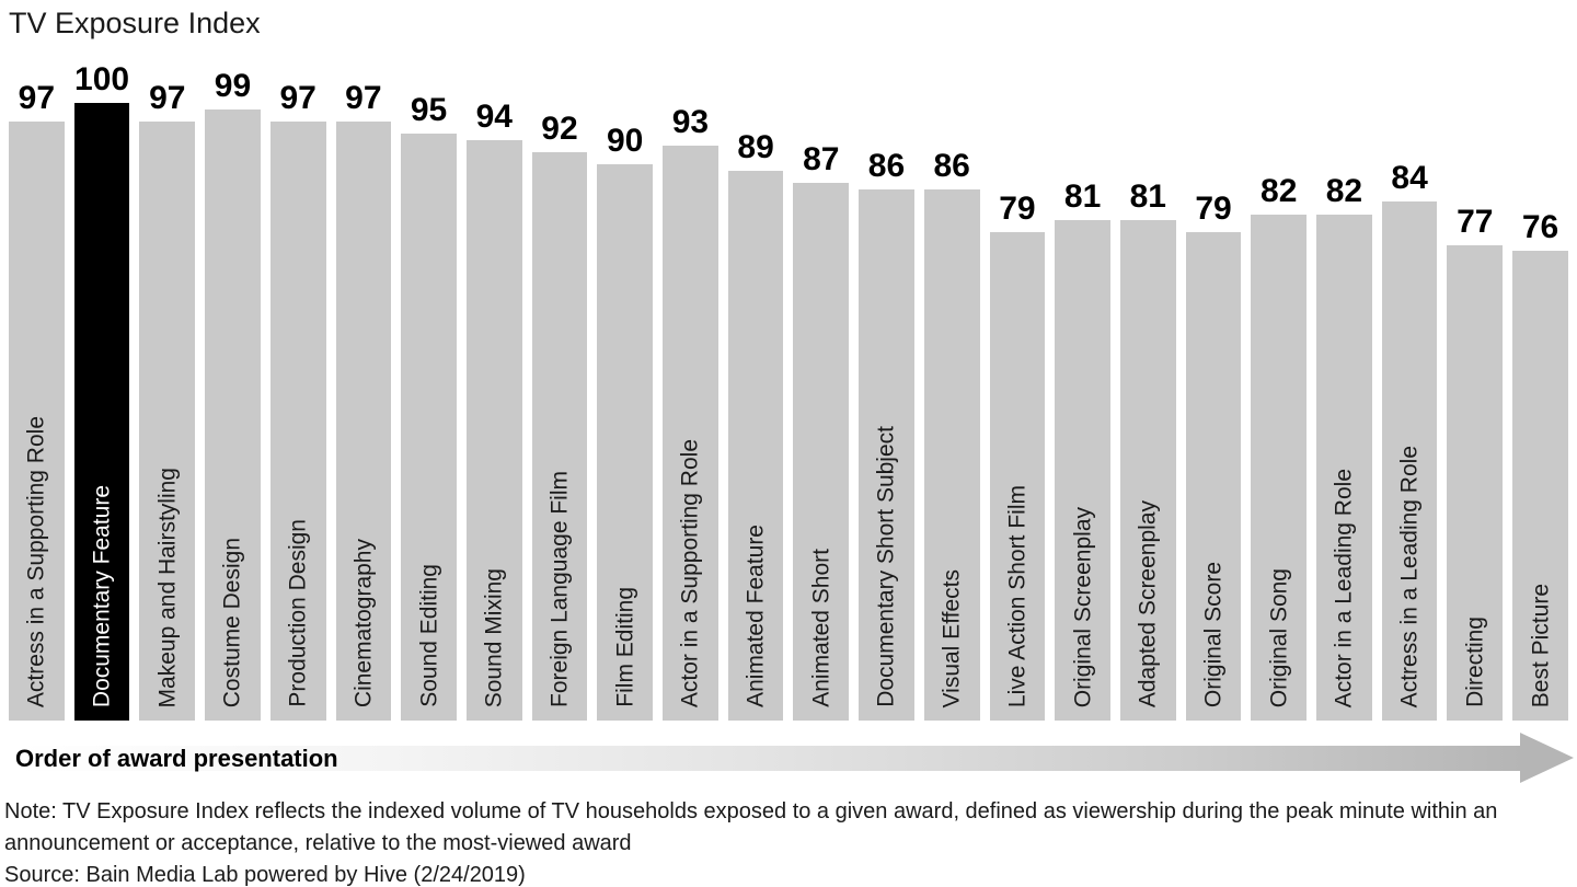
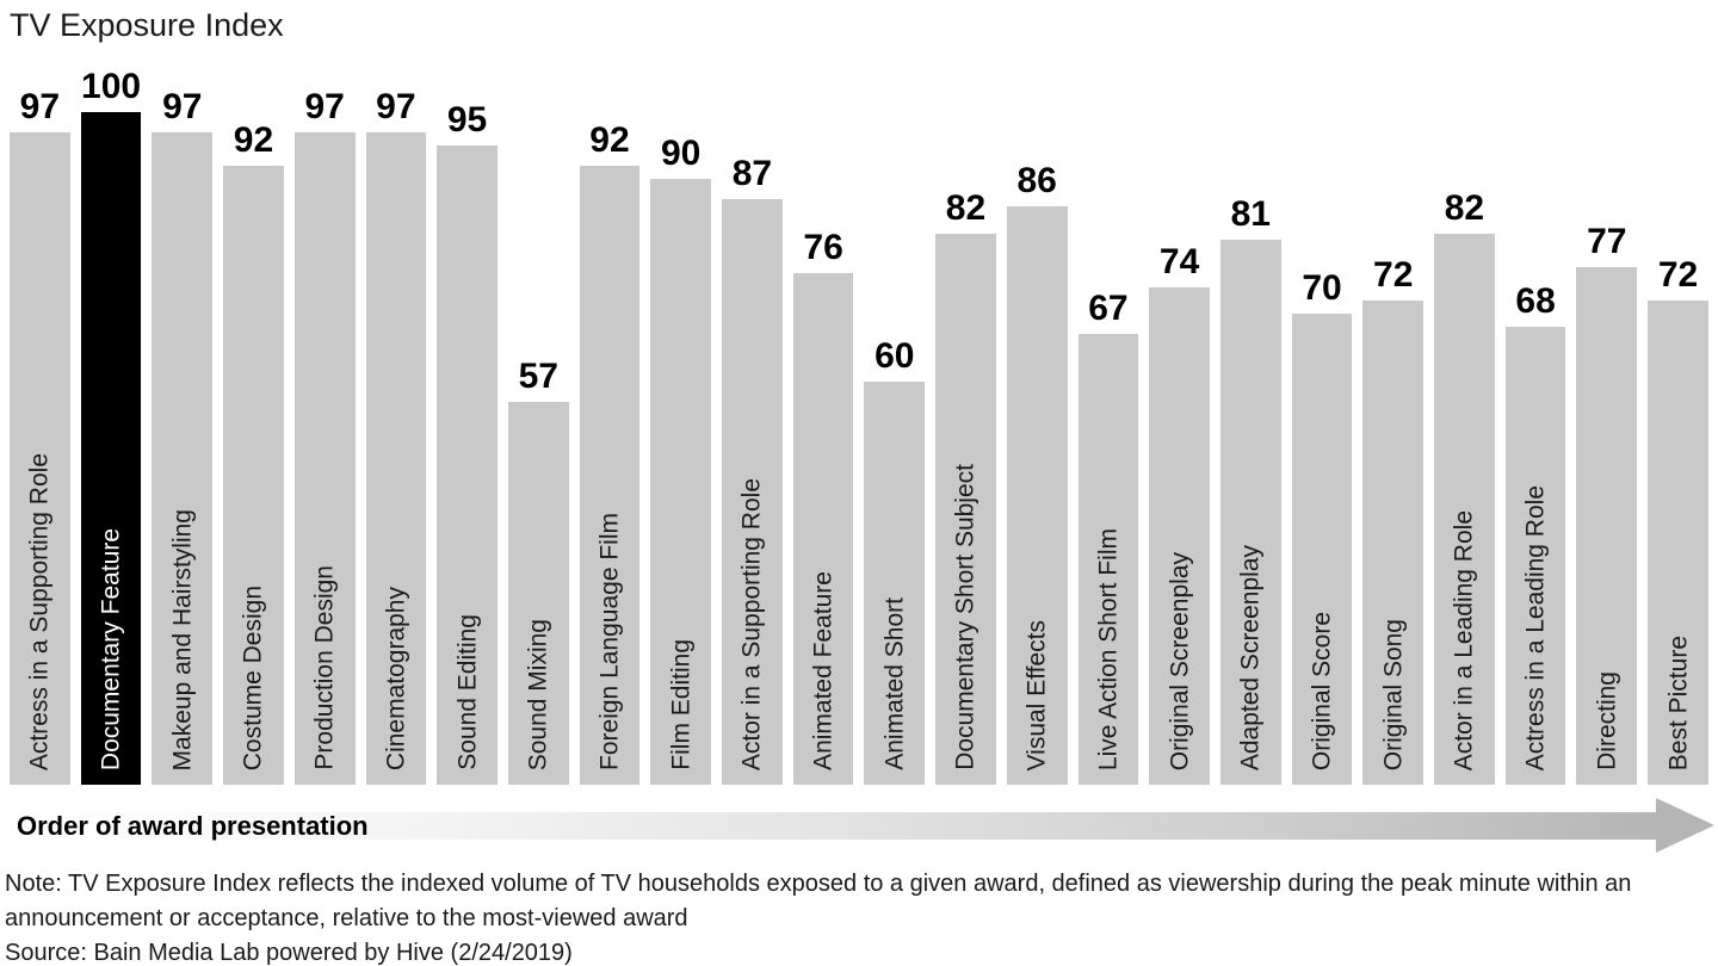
Costume Design: 99 -> 92
Sound Mixing: 94 -> 57
Actor in a Supporting Role: 93 -> 87
Animated Feature: 89 -> 76
Animated Short: 87 -> 60
Documentary Short Subject: 86 -> 82
Live Action Short Film: 79 -> 67
Original Screenplay: 81 -> 74
Original Score: 79 -> 70
Original Song: 82 -> 72
Actress in a Leading Role: 84 -> 68
Best Picture: 76 -> 72
